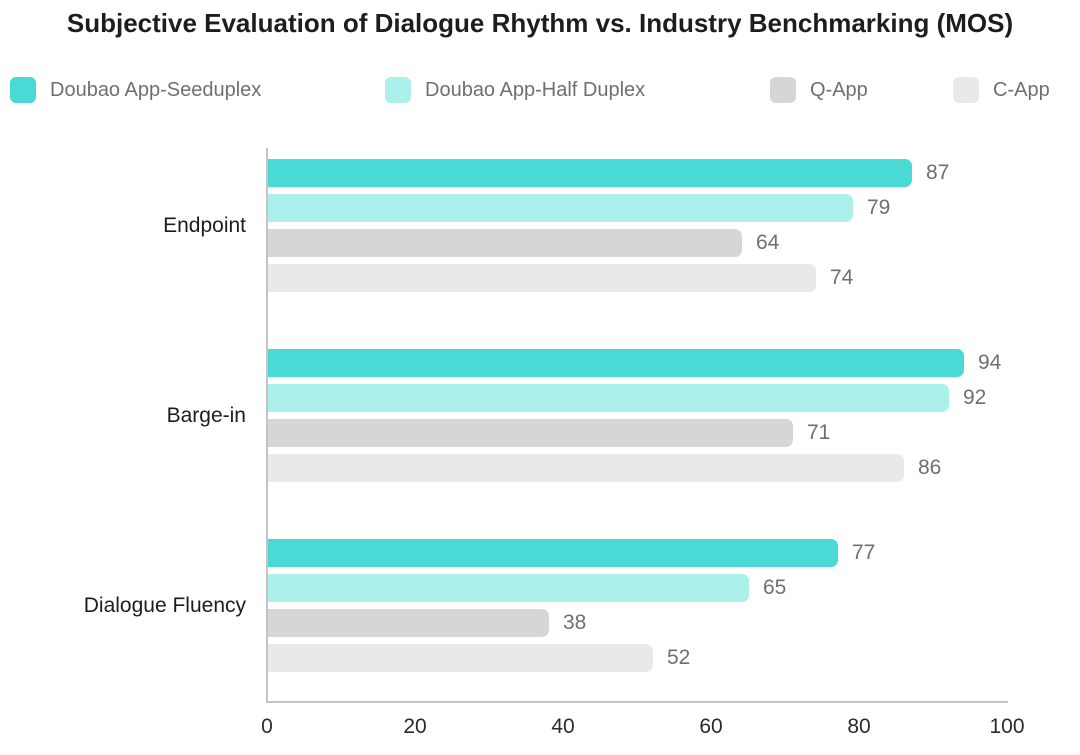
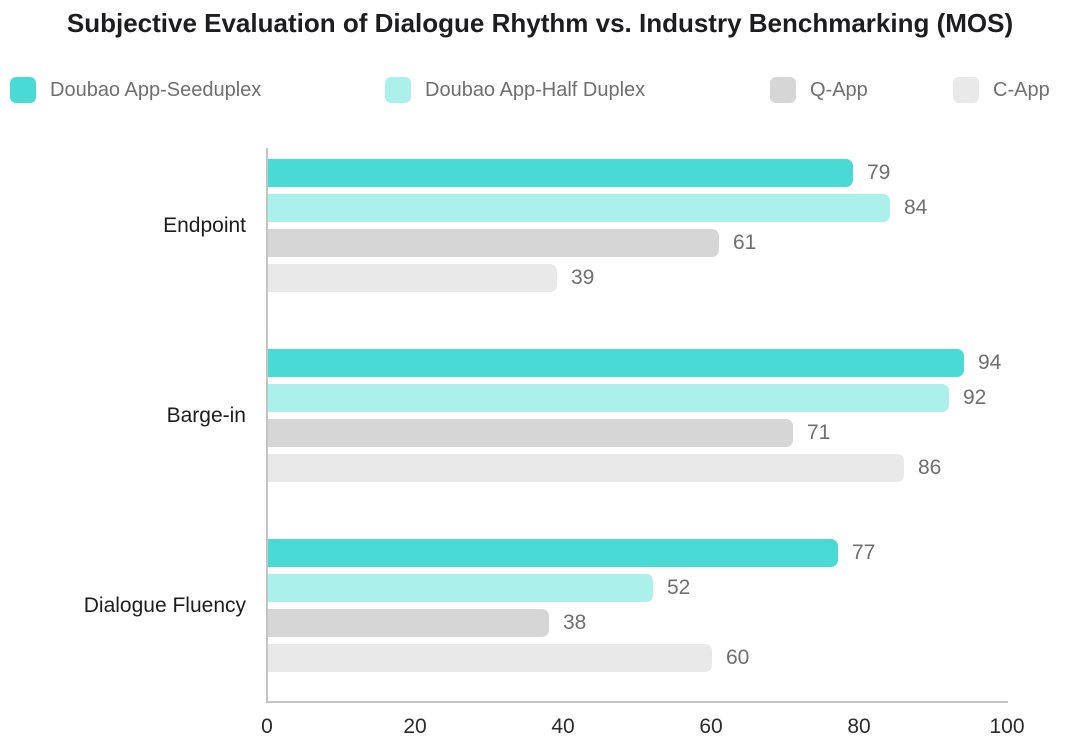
Doubao App-Seeduplex/Endpoint: 87 -> 79
Doubao App-Half Duplex/Endpoint: 79 -> 84
Q-App/Endpoint: 64 -> 61
C-App/Endpoint: 74 -> 39
Doubao App-Half Duplex/Dialogue Fluency: 65 -> 52
C-App/Dialogue Fluency: 52 -> 60
